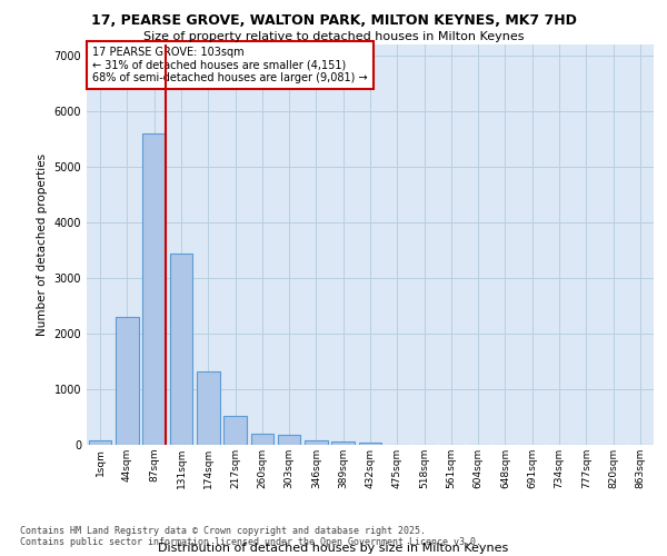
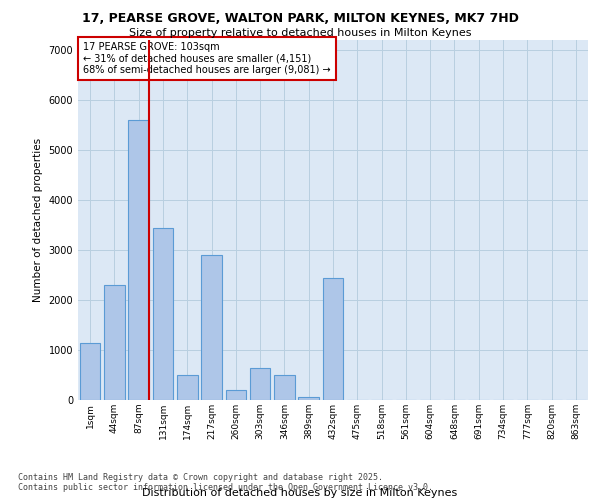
1sqm: 80 -> 1150
174sqm: 1320 -> 500
217sqm: 520 -> 2900
303sqm: 180 -> 650
346sqm: 90 -> 500
432sqm: 40 -> 2450
